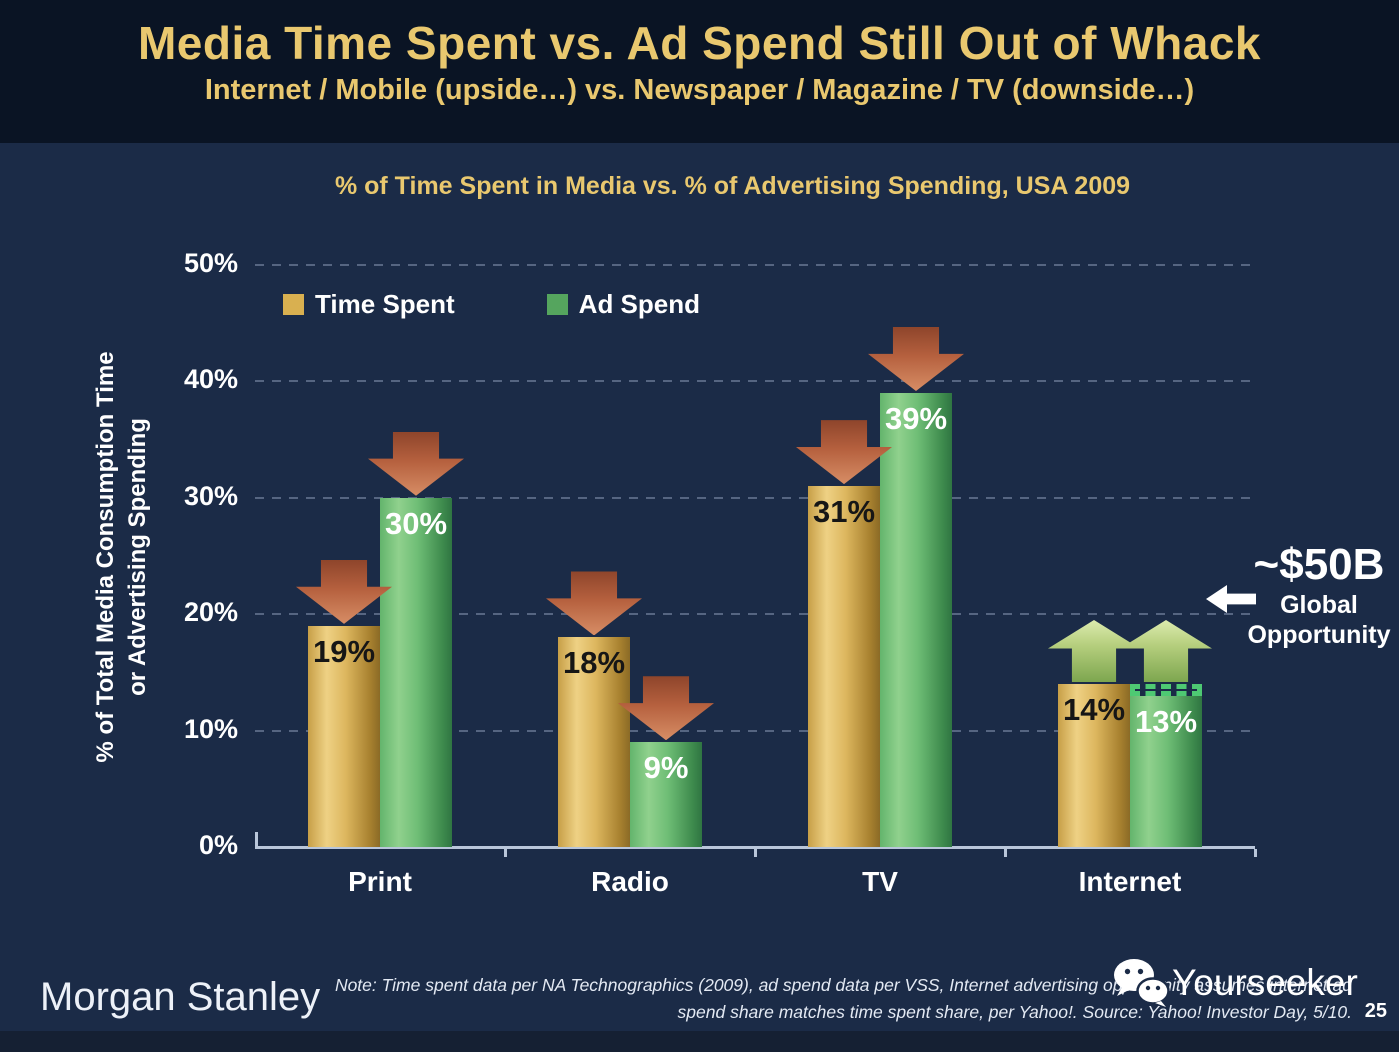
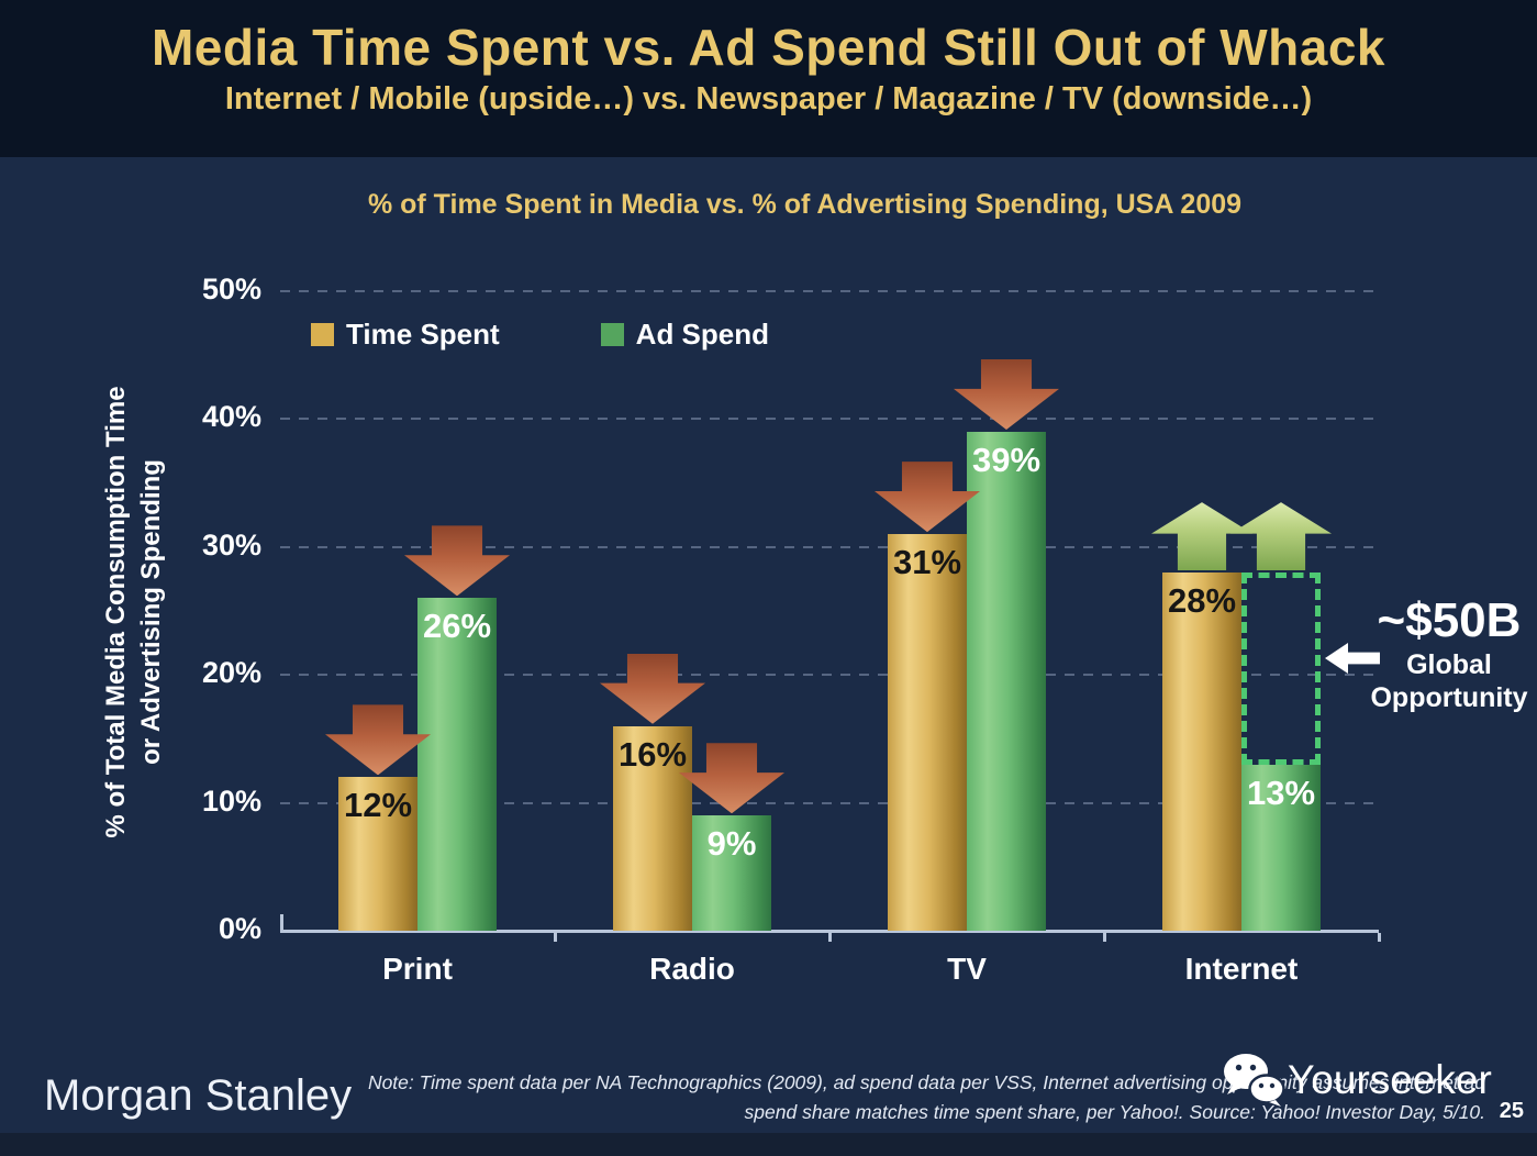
Time Spent/Print: 19% -> 12%
Ad Spend/Print: 30% -> 26%
Time Spent/Radio: 18% -> 16%
Time Spent/Internet: 14% -> 28%
